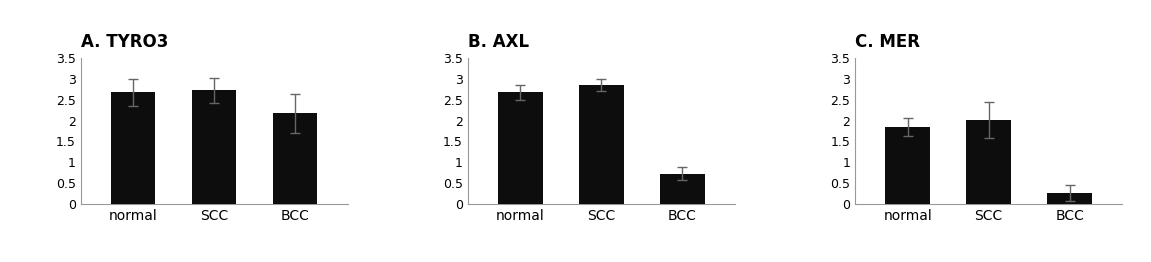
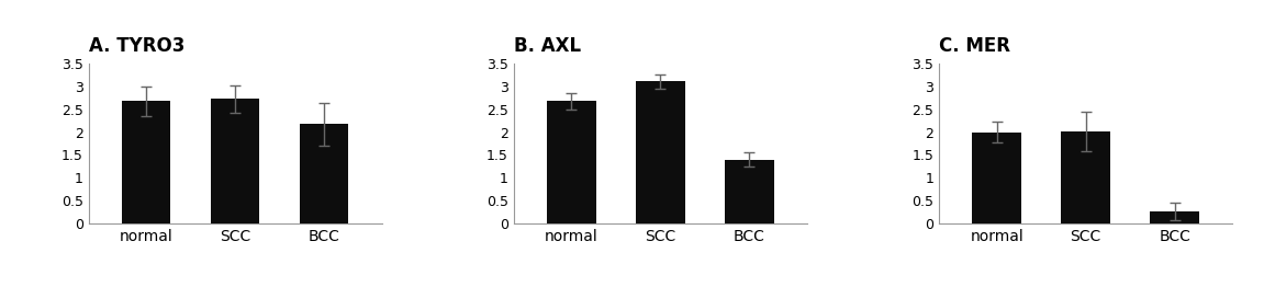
B. AXL/SCC: 2.85 -> 3.10
B. AXL/BCC: 0.73 -> 1.40
C. MER/normal: 1.85 -> 2.00
